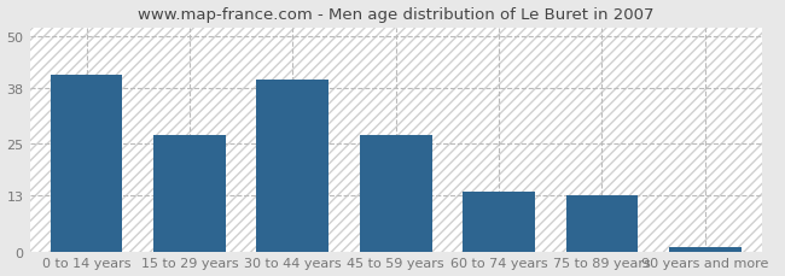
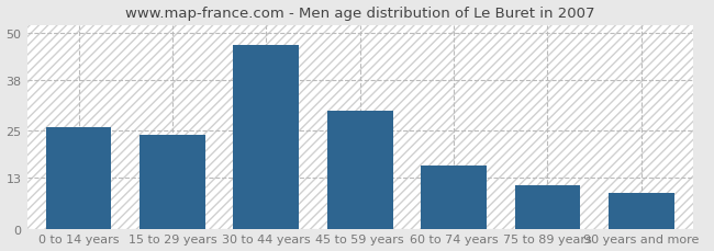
0 to 14 years: 41 -> 26
15 to 29 years: 27 -> 24
30 to 44 years: 40 -> 47
45 to 59 years: 27 -> 30
60 to 74 years: 14 -> 16
75 to 89 years: 13 -> 11
90 years and more: 1 -> 9
